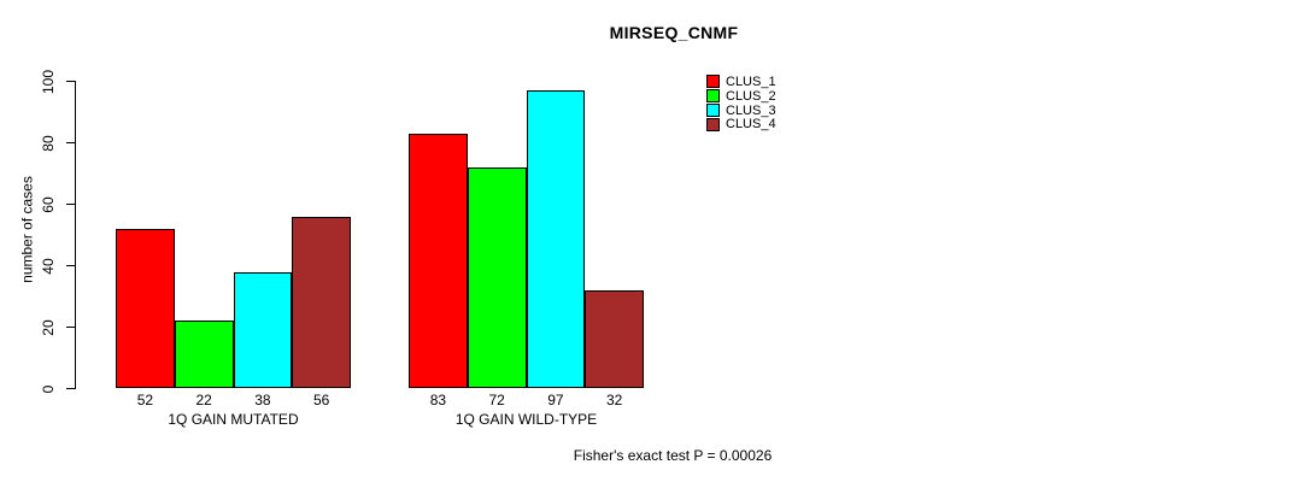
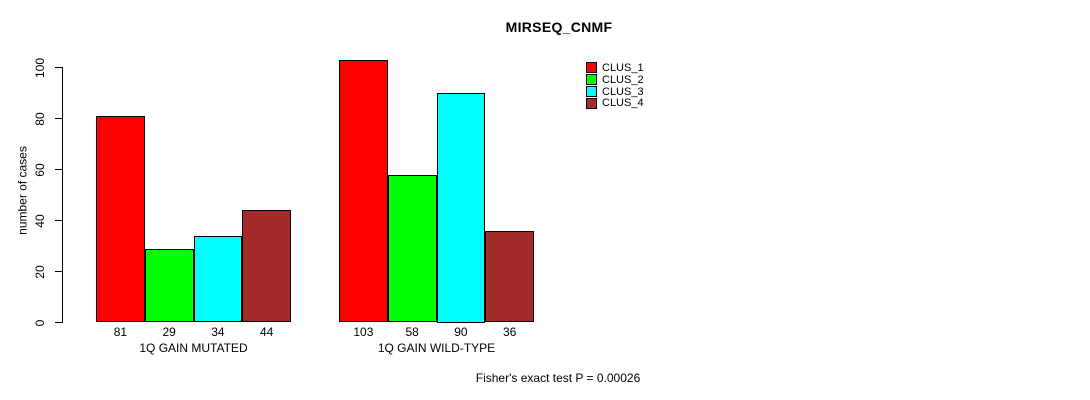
CLUS_1/1Q GAIN MUTATED: 52 -> 81
CLUS_2/1Q GAIN MUTATED: 22 -> 29
CLUS_3/1Q GAIN MUTATED: 38 -> 34
CLUS_4/1Q GAIN MUTATED: 56 -> 44
CLUS_1/1Q GAIN WILD-TYPE: 83 -> 103
CLUS_2/1Q GAIN WILD-TYPE: 72 -> 58
CLUS_3/1Q GAIN WILD-TYPE: 97 -> 90
CLUS_4/1Q GAIN WILD-TYPE: 32 -> 36
